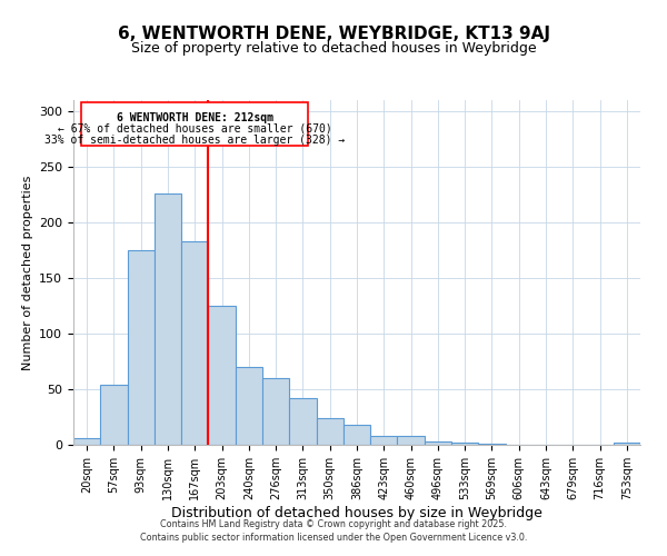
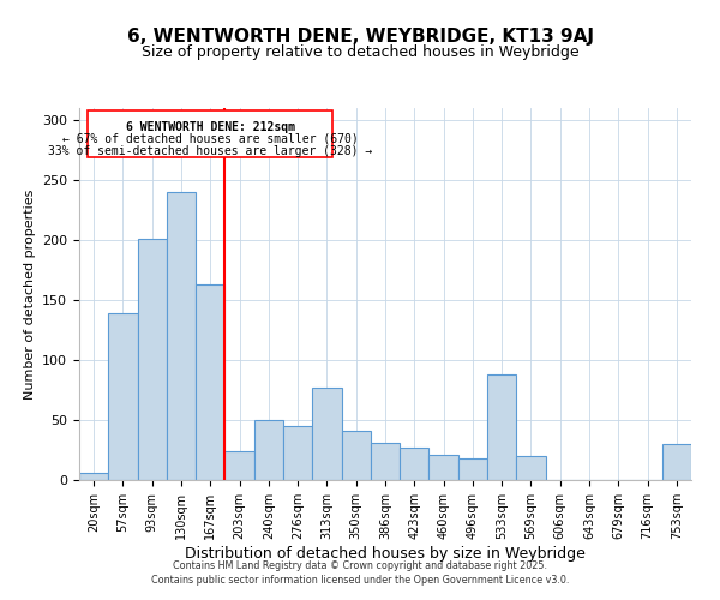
57sqm: 54 -> 139
93sqm: 175 -> 201
130sqm: 226 -> 240
167sqm: 183 -> 163
203sqm: 125 -> 24
240sqm: 70 -> 50
276sqm: 60 -> 45
313sqm: 42 -> 77
350sqm: 24 -> 41
386sqm: 18 -> 31
423sqm: 8 -> 27
460sqm: 8 -> 21
496sqm: 3 -> 18
533sqm: 2 -> 88
569sqm: 1 -> 20
753sqm: 2 -> 30
